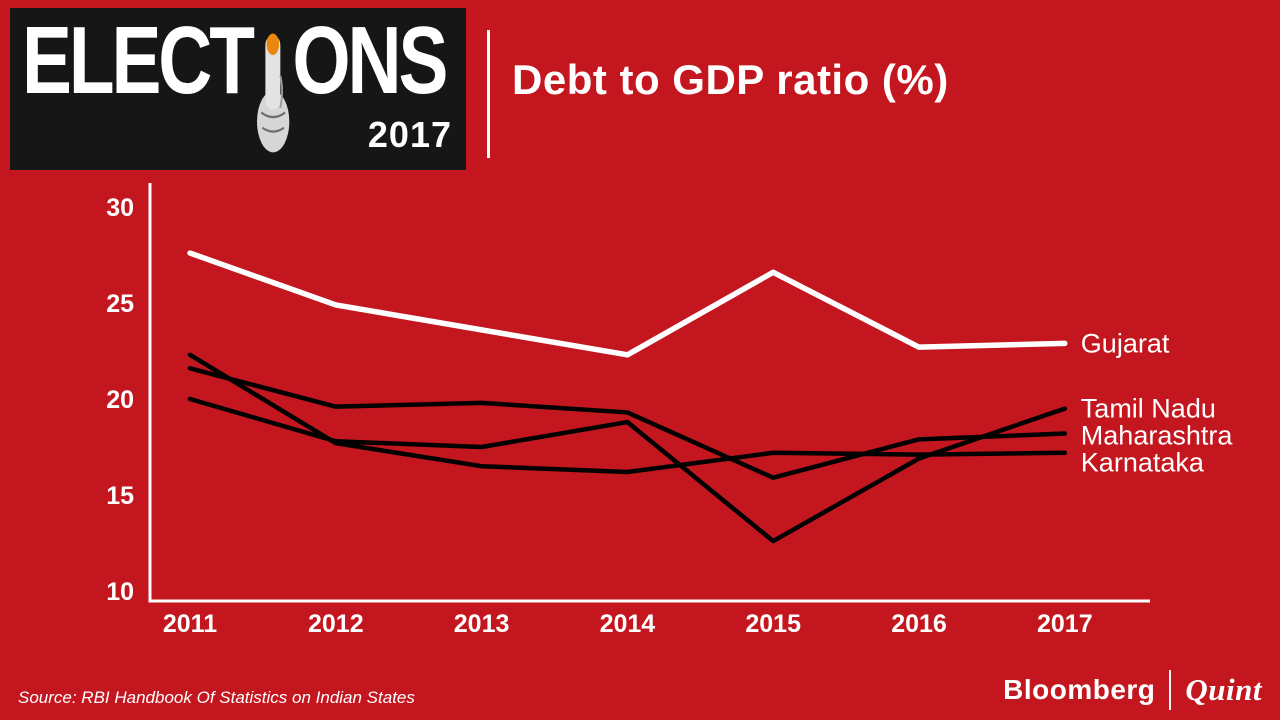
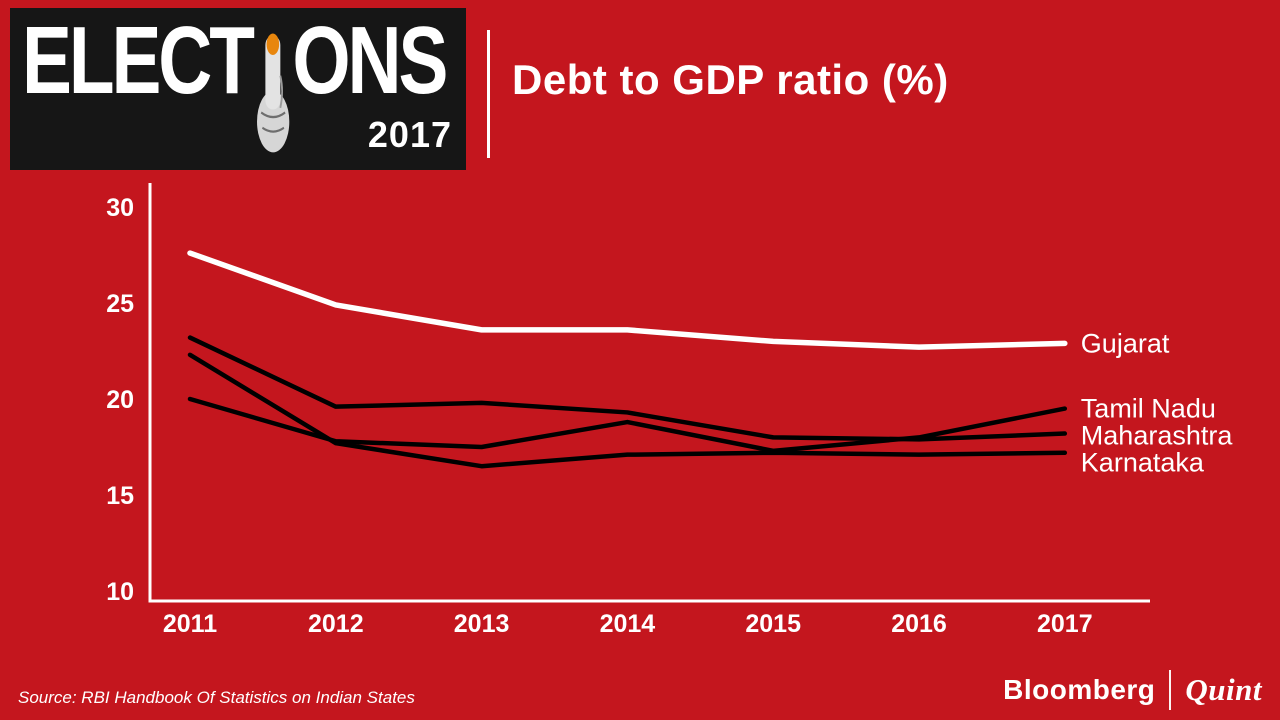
Maharashtra/2011: 21.6 -> 23.2
Gujarat/2014: 22.3 -> 23.6
Karnataka/2014: 16.2 -> 17.1
Gujarat/2015: 26.6 -> 23.0
Maharashtra/2015: 15.9 -> 18.0
Tamil Nadu/2015: 12.6 -> 17.3
Tamil Nadu/2016: 16.9 -> 18.0
